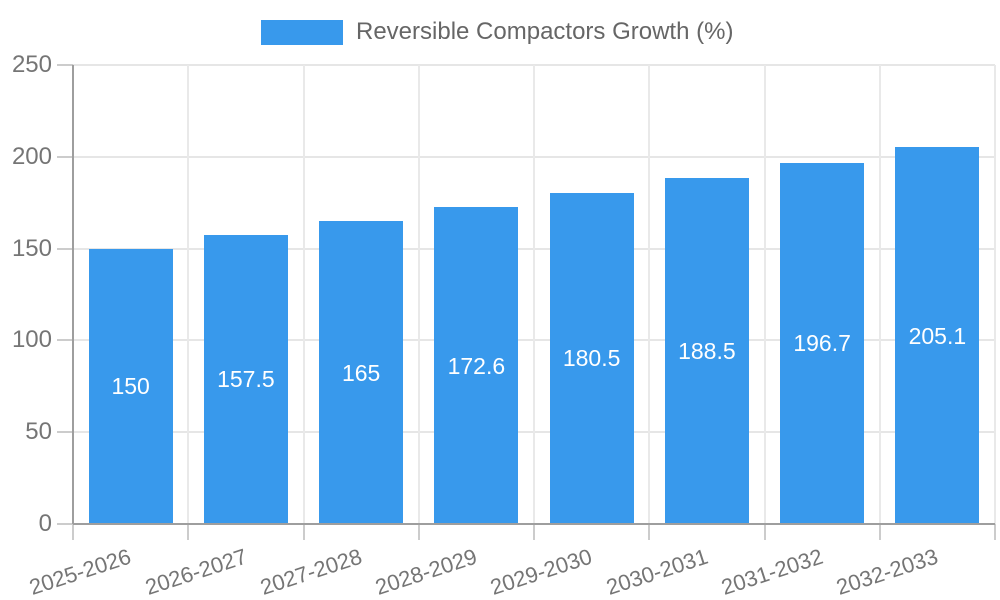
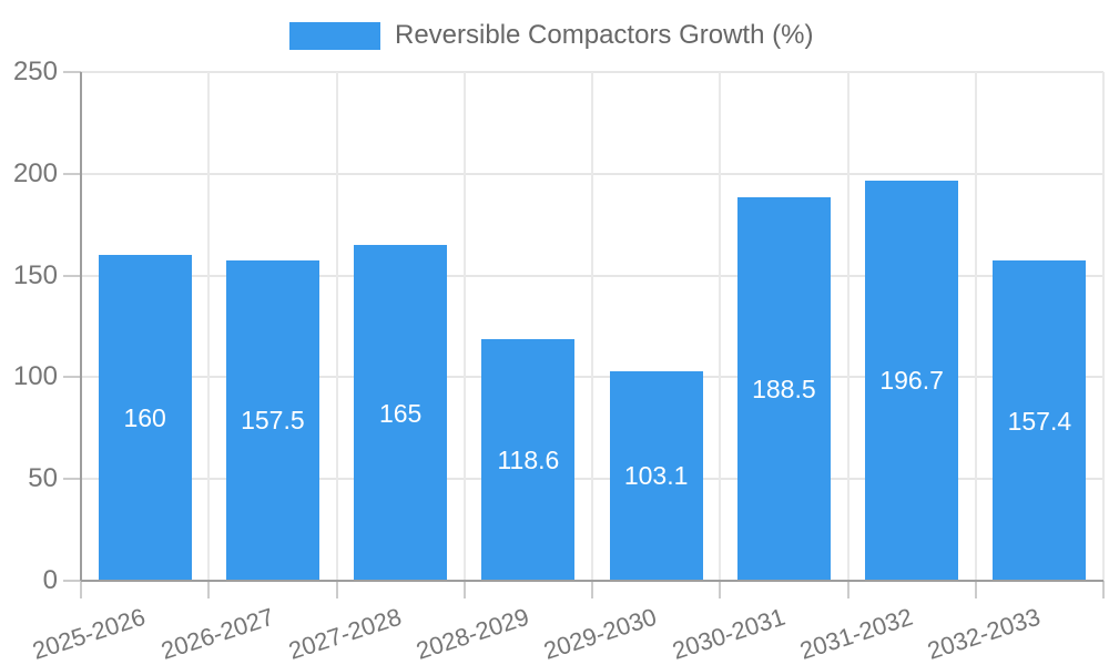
2025-2026: 150 -> 160
2028-2029: 172.6 -> 118.6
2029-2030: 180.5 -> 103.1
2032-2033: 205.1 -> 157.4
